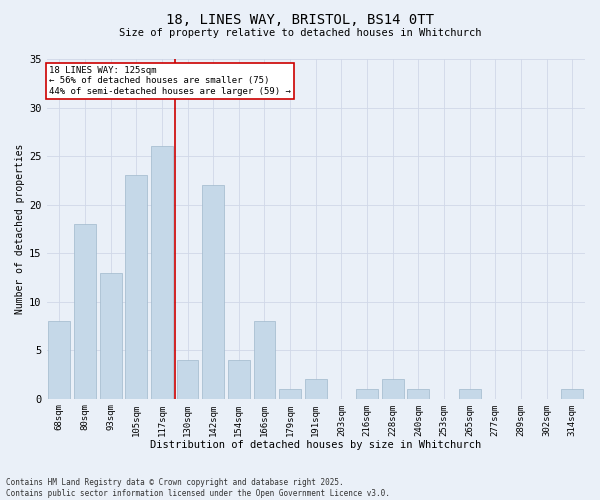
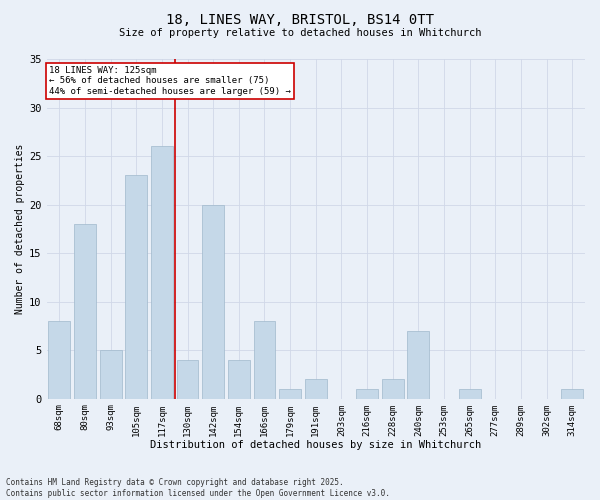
93sqm: 13 -> 5
142sqm: 22 -> 20
240sqm: 1 -> 7
